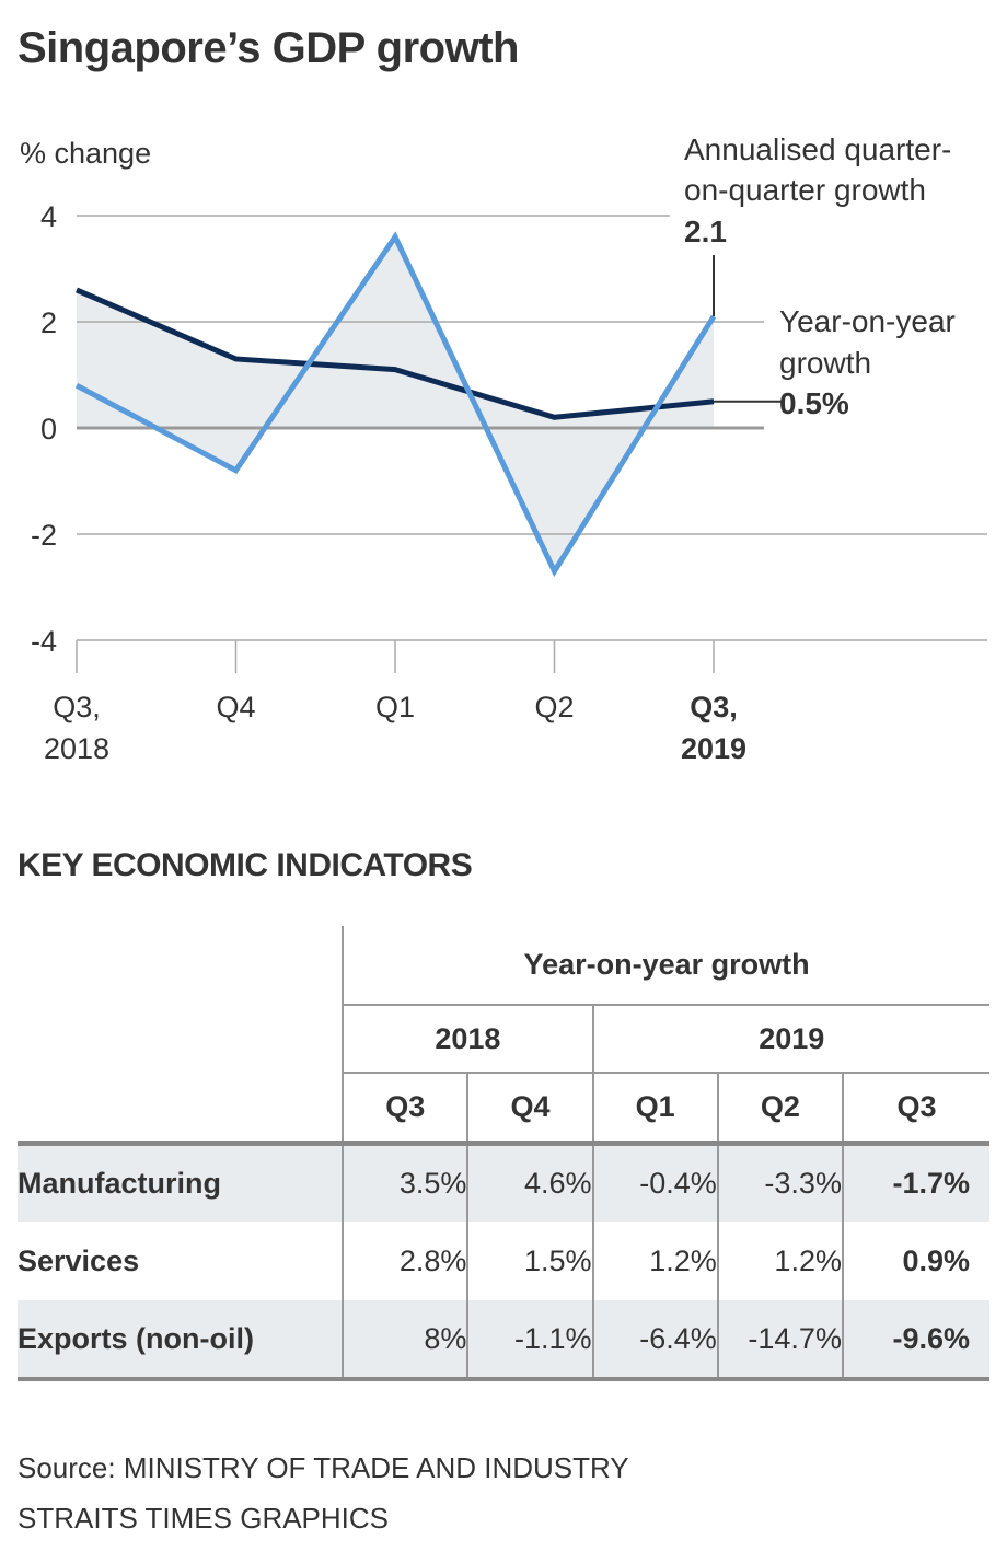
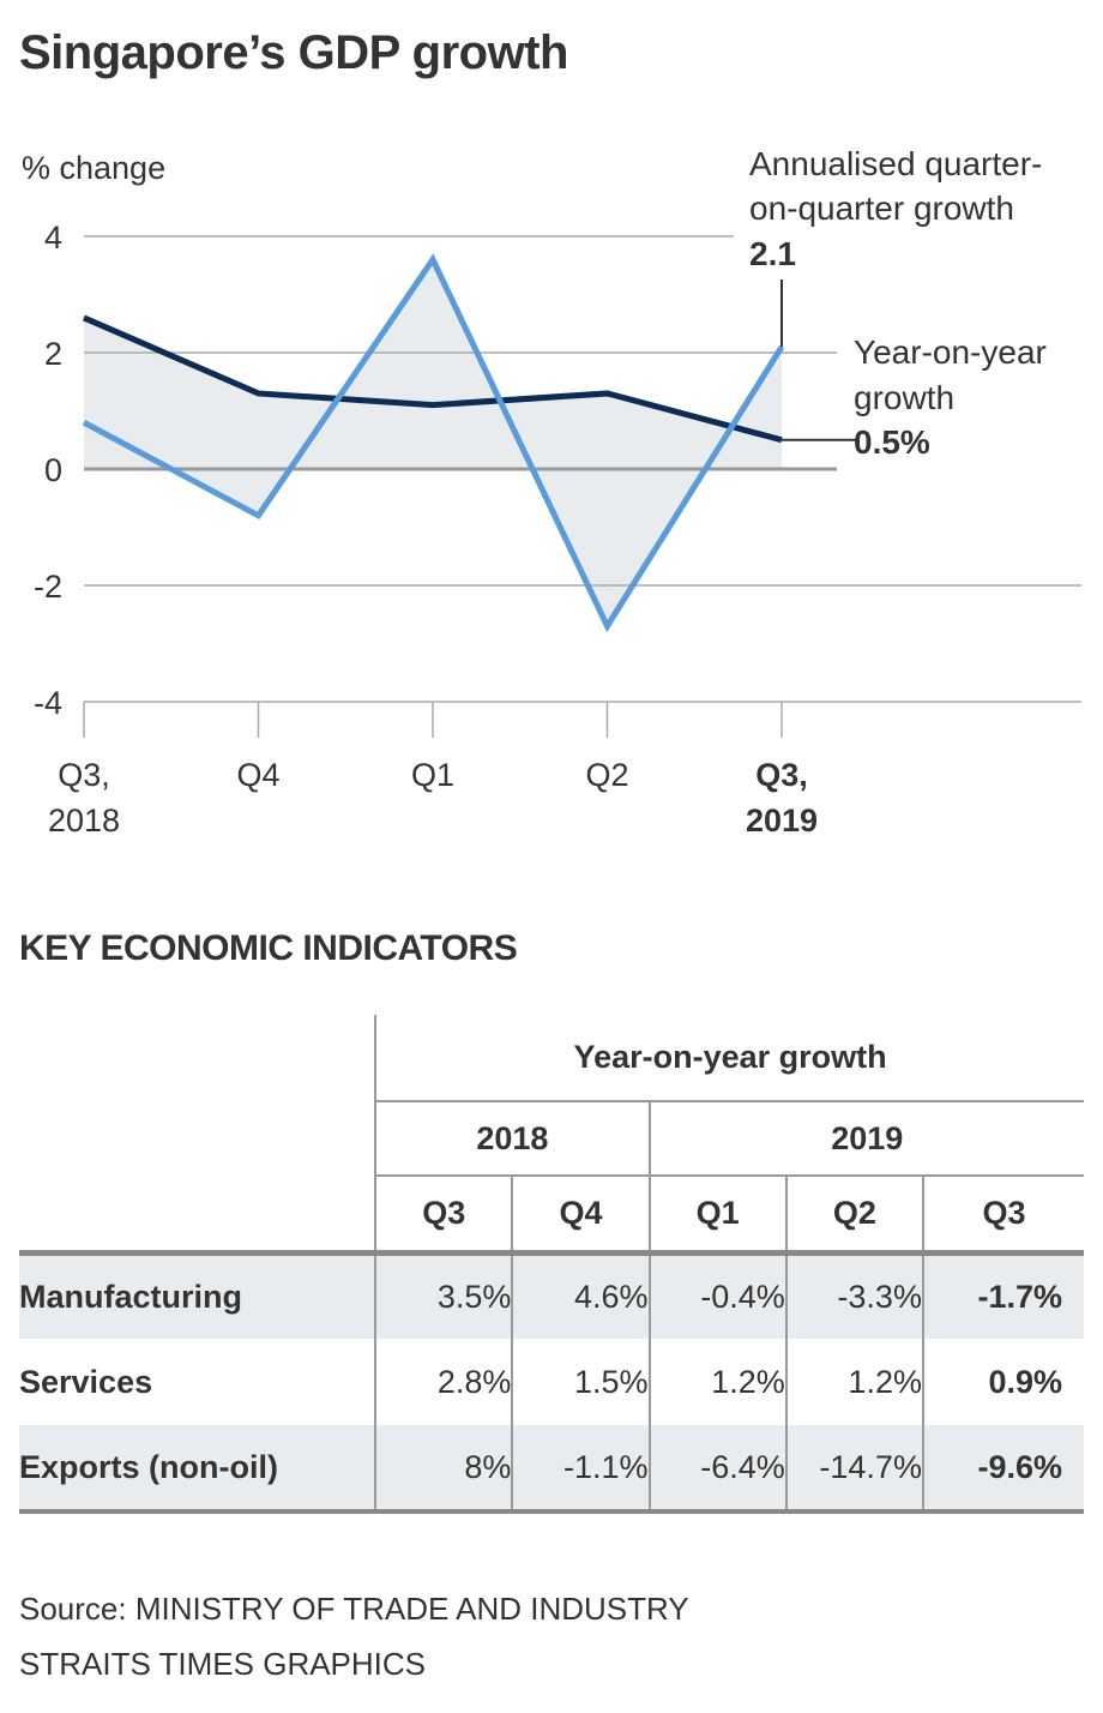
Year-on-year growth/Q2: 0.2 -> 1.3
